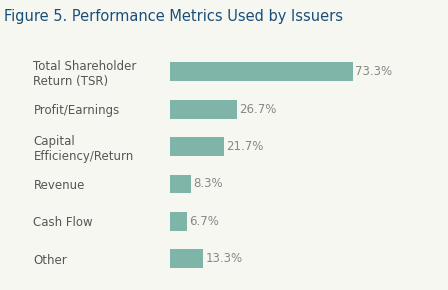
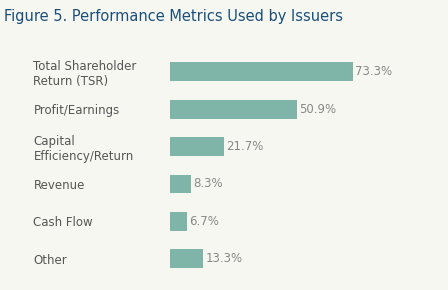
Profit/Earnings: 26.7% -> 50.9%
